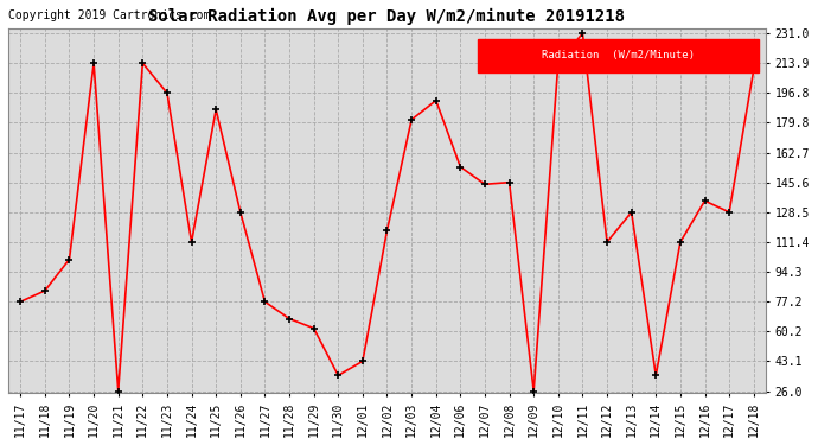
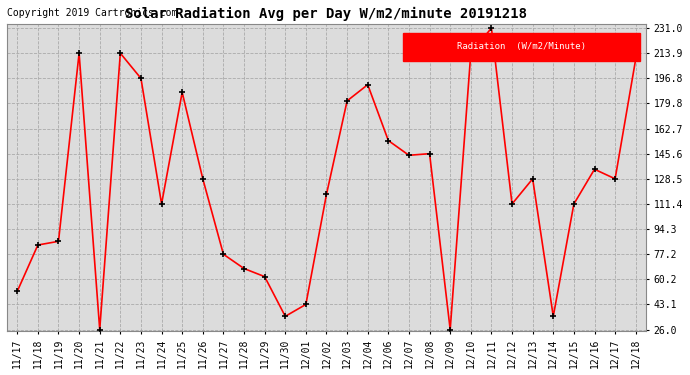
11/17: 77 -> 52
11/19: 102 -> 86
